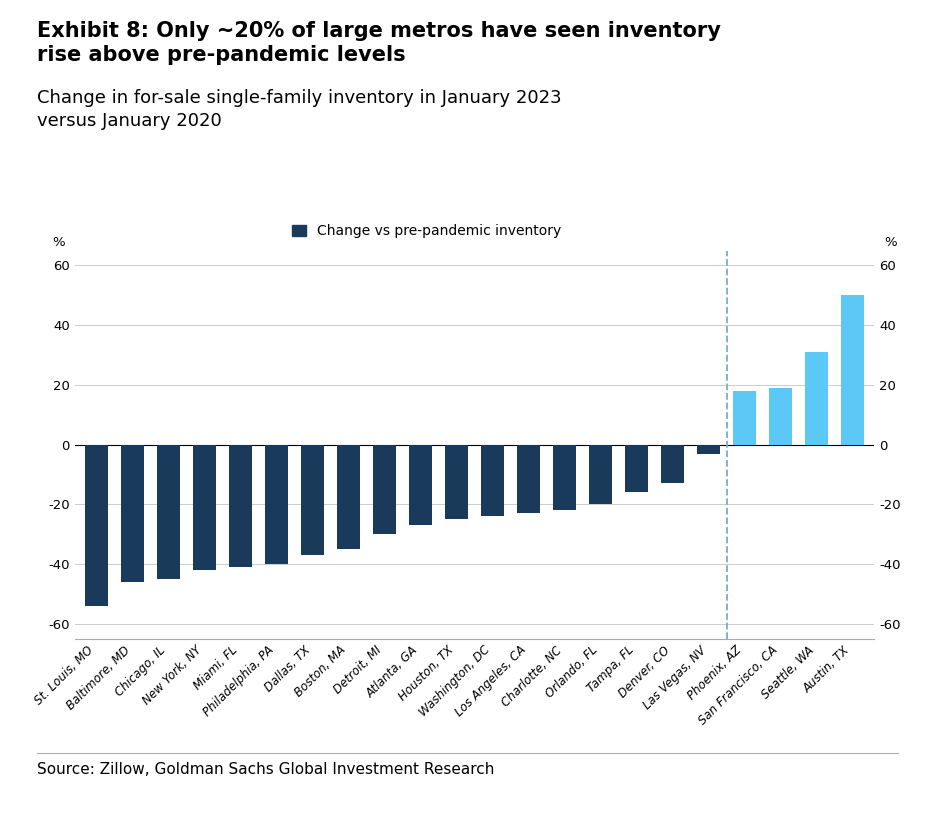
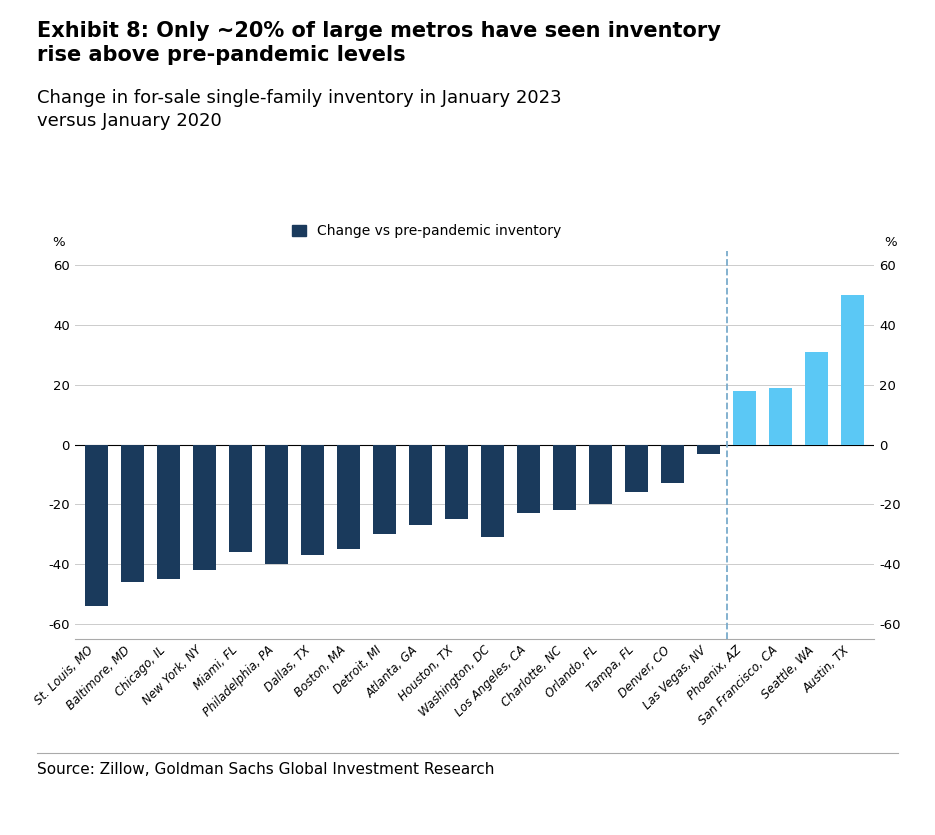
Miami, FL: -41 -> -36
Washington, DC: -24 -> -31
